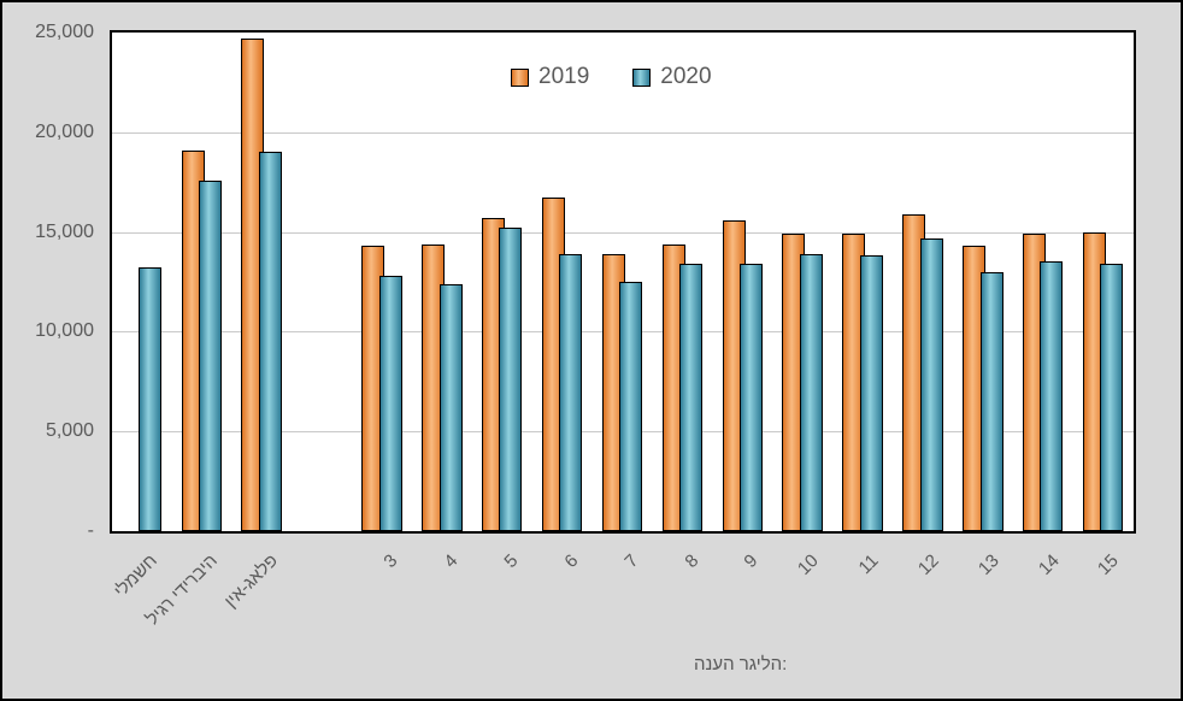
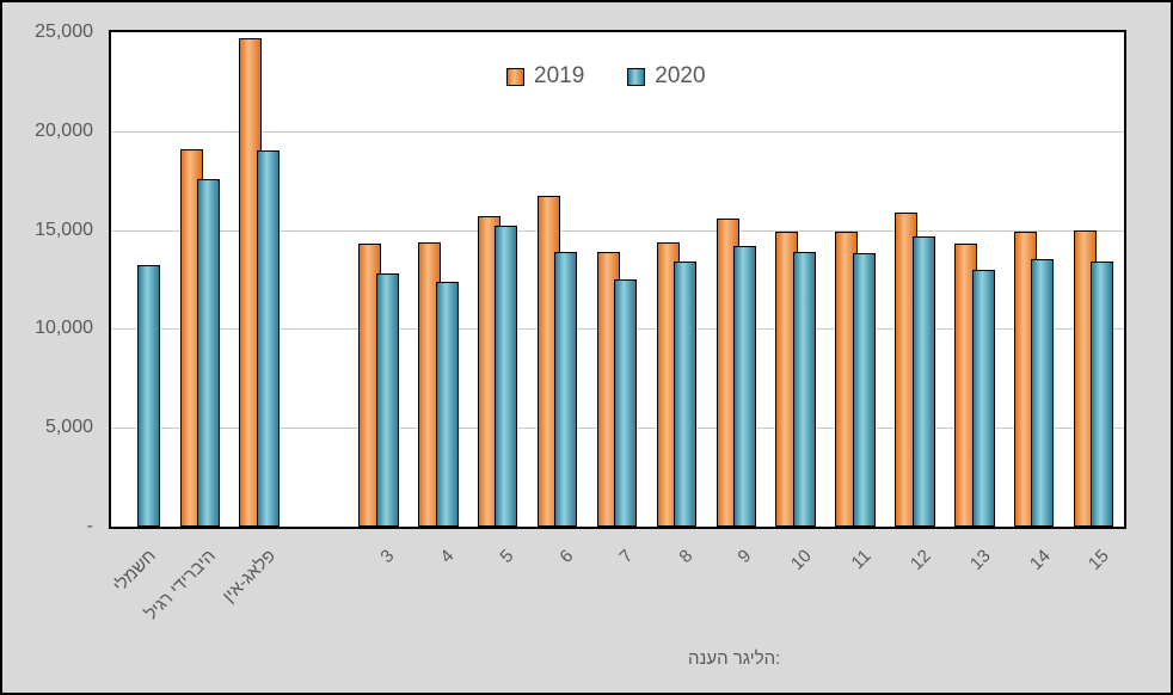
2020/9: 13400 -> 14200
